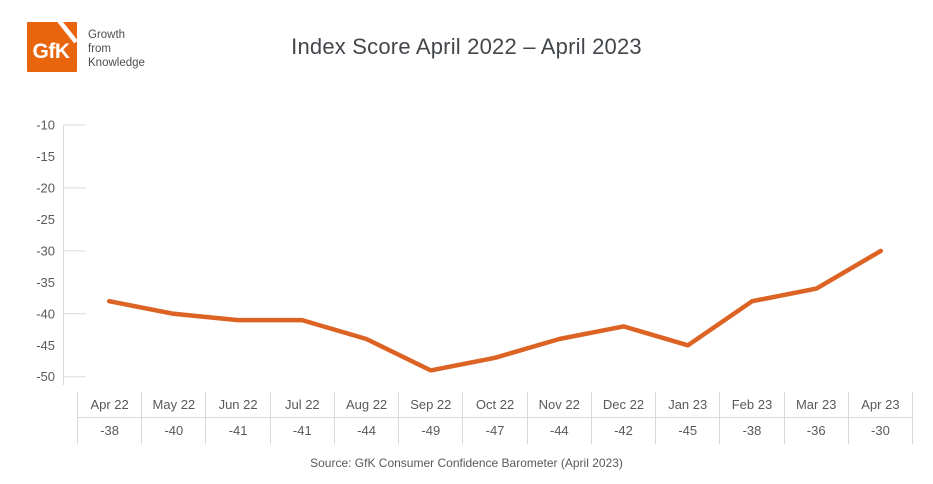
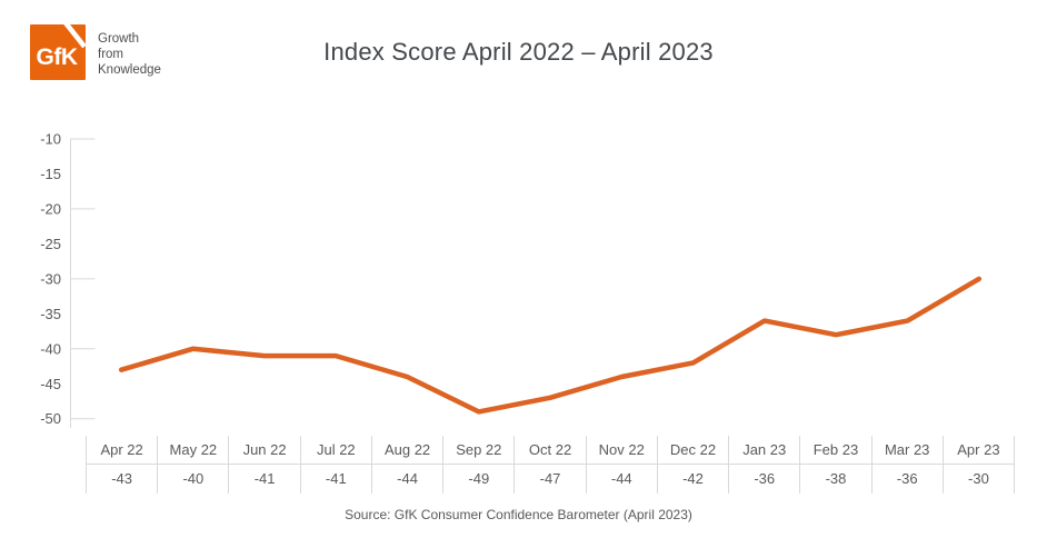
Apr 22: -38 -> -43
Jan 23: -45 -> -36
